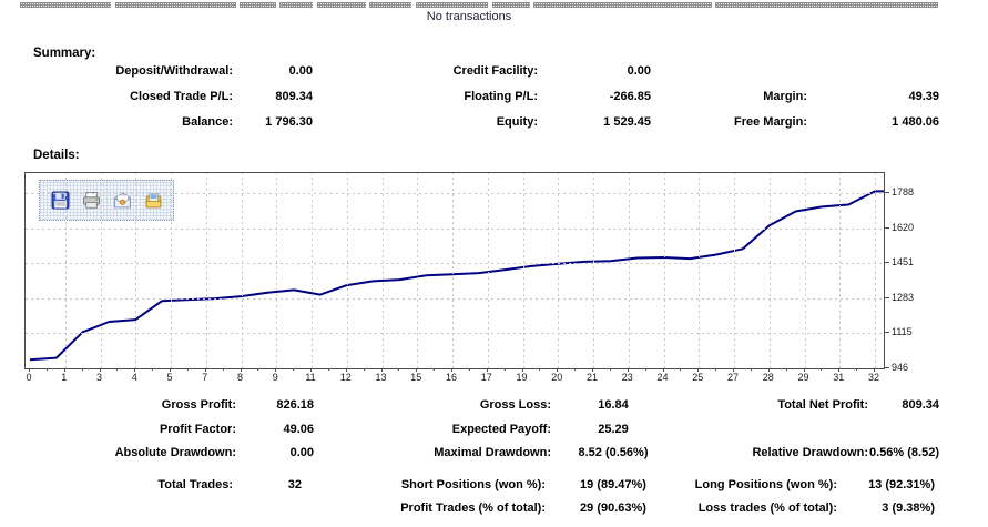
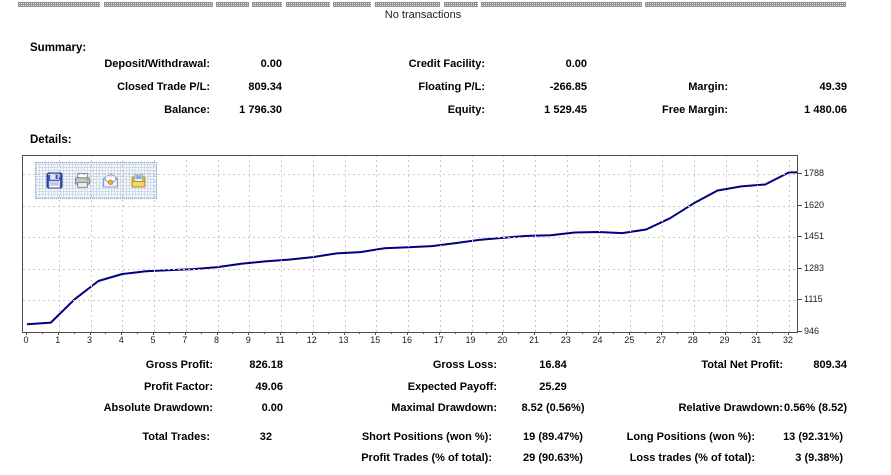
3: 1170 -> 1220
4: 1180 -> 1260
11: 1300 -> 1330
27: 1520 -> 1550
